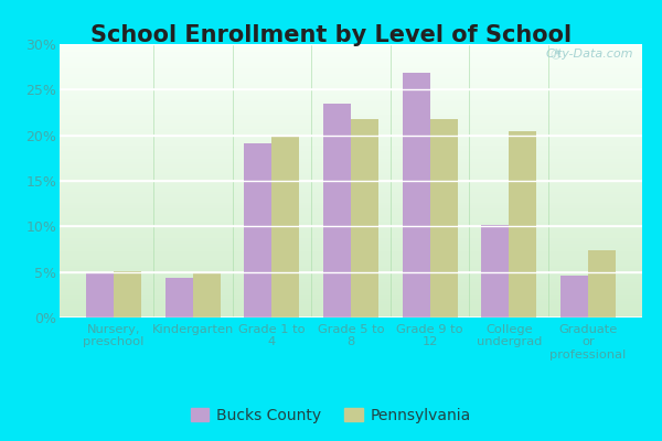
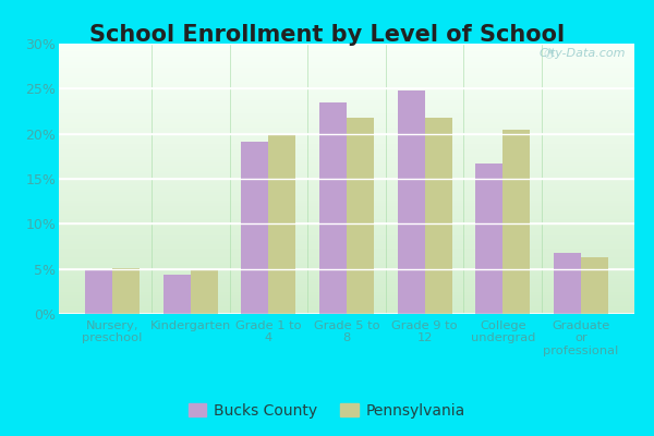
Bucks County/Grade 9 to 12: 26.8% -> 24.8%
Bucks County/College undergrad: 10.2% -> 16.7%
Bucks County/Graduate or professional: 4.6% -> 6.8%
Pennsylvania/Graduate or professional: 7.4% -> 6.3%
